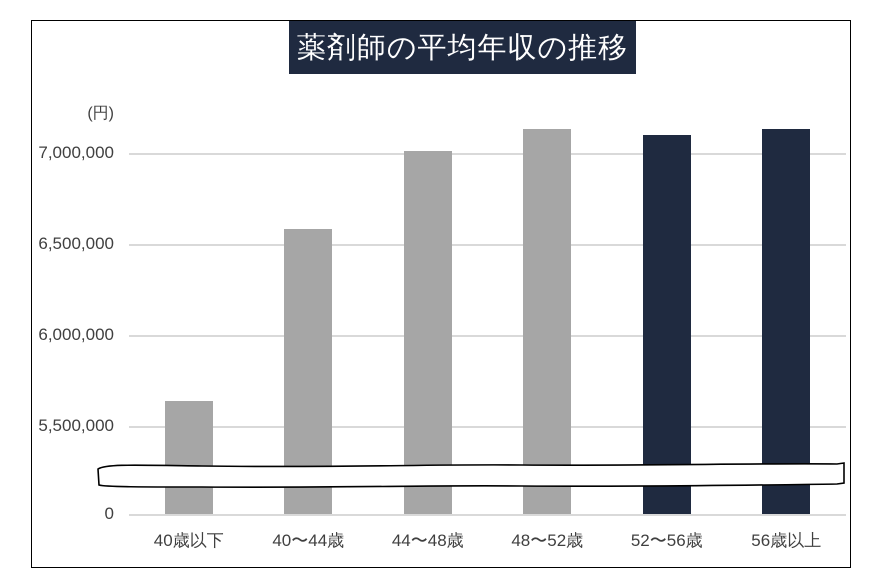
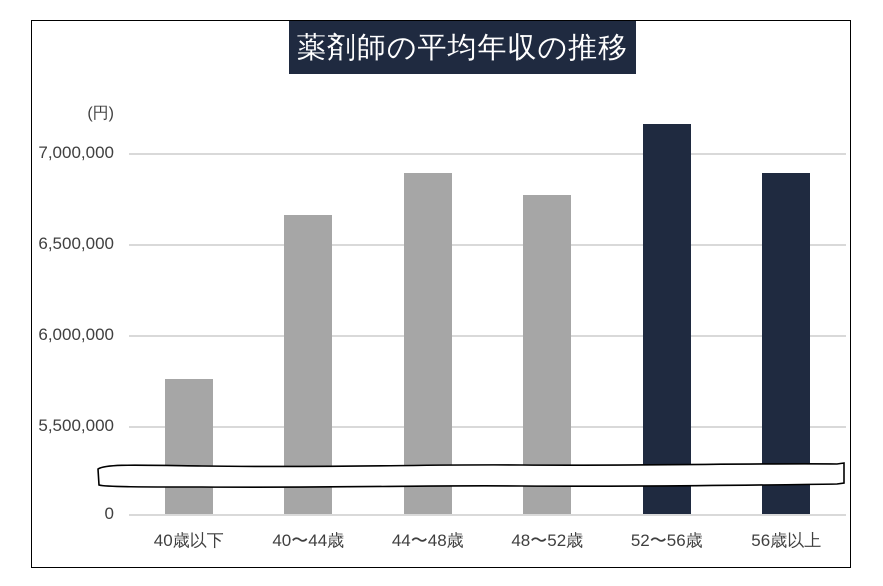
40歳以下: 5640000 -> 5760000
40〜44歳: 6580000 -> 6660000
44〜48歳: 7010000 -> 6890000
48〜52歳: 7130000 -> 6770000
52〜56歳: 7100000 -> 7160000
56歳以上: 7130000 -> 6890000
